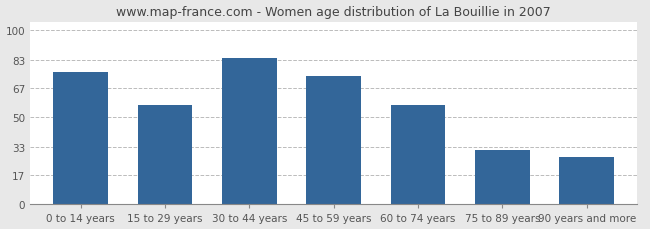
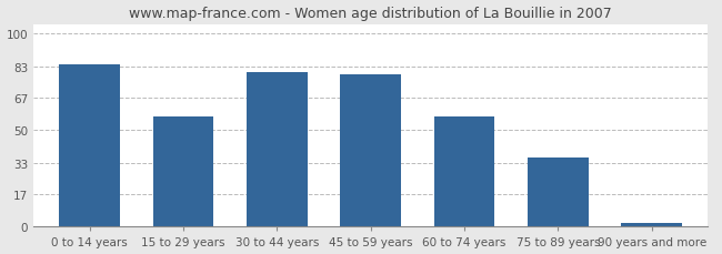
0 to 14 years: 76 -> 84
30 to 44 years: 84 -> 80
45 to 59 years: 74 -> 79
75 to 89 years: 31 -> 36
90 years and more: 27 -> 2
